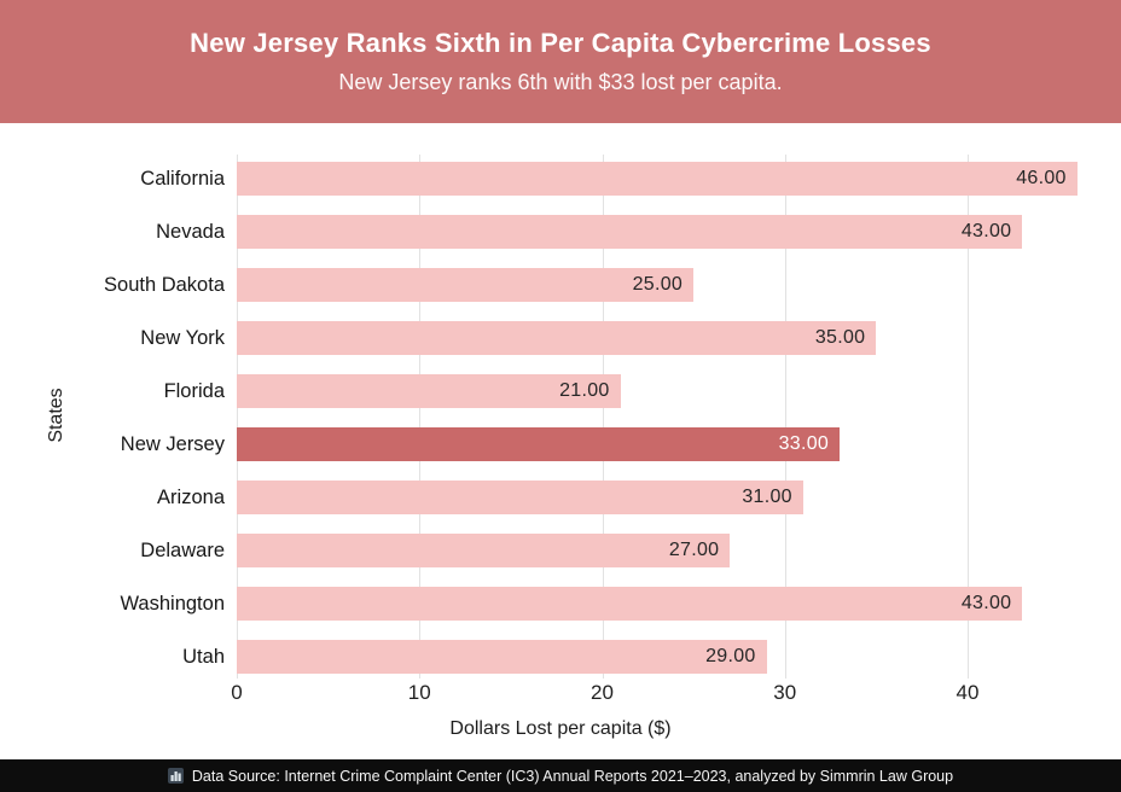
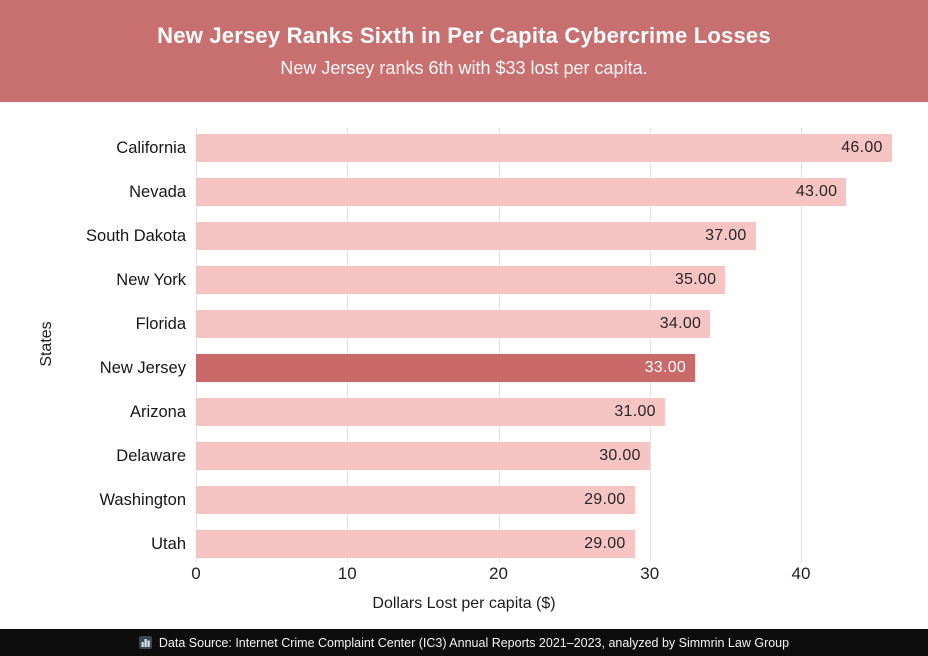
South Dakota: 25.00 -> 37.00
Florida: 21.00 -> 34.00
Delaware: 27.00 -> 30.00
Washington: 43.00 -> 29.00
